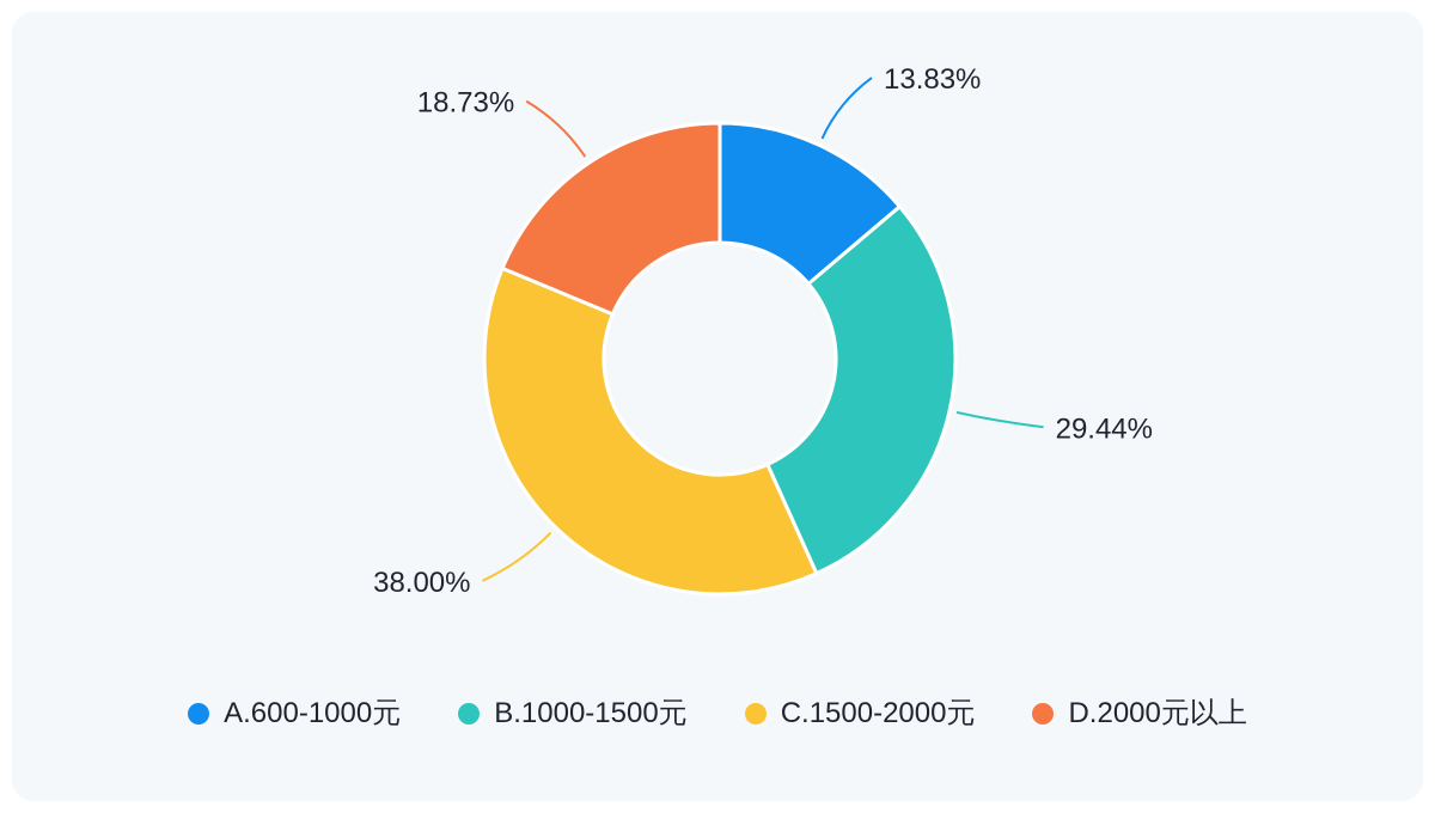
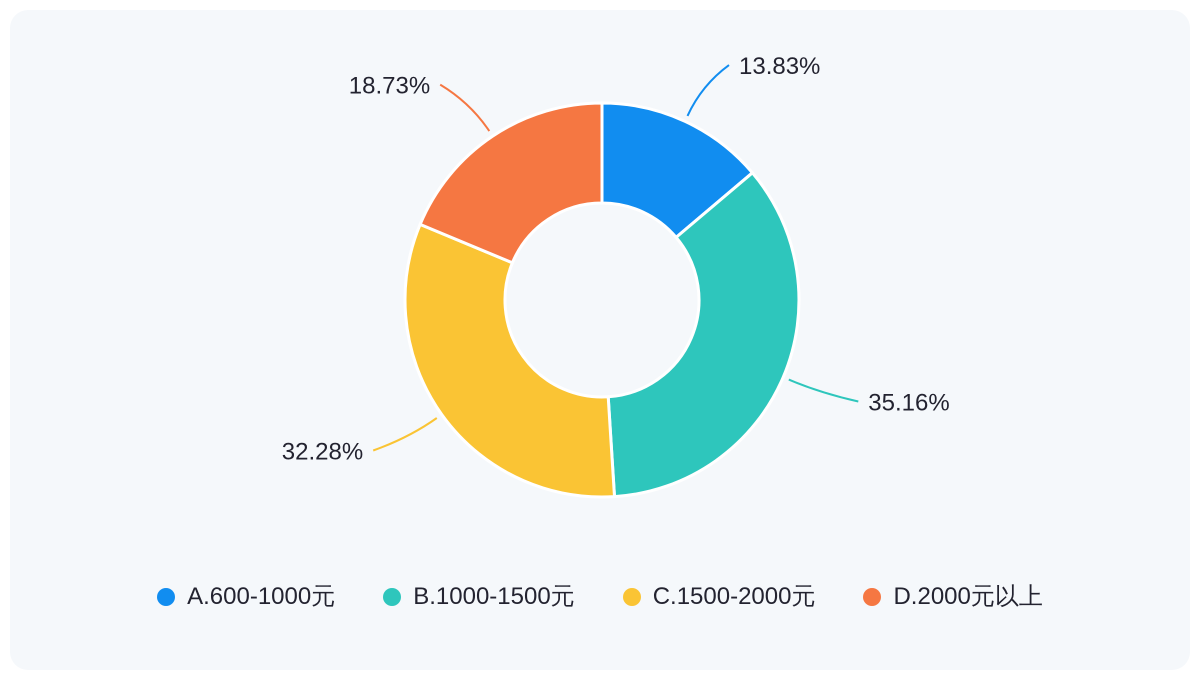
B.1000-1500元: 29.44% -> 35.16%
C.1500-2000元: 38.00% -> 32.28%
